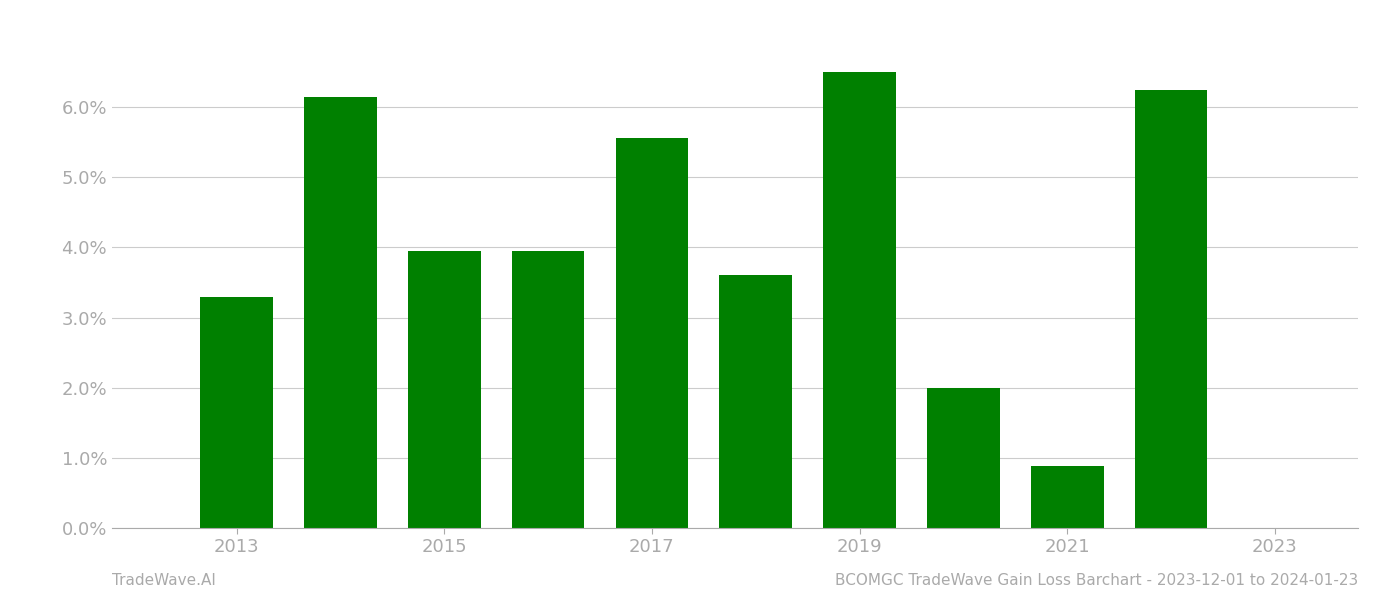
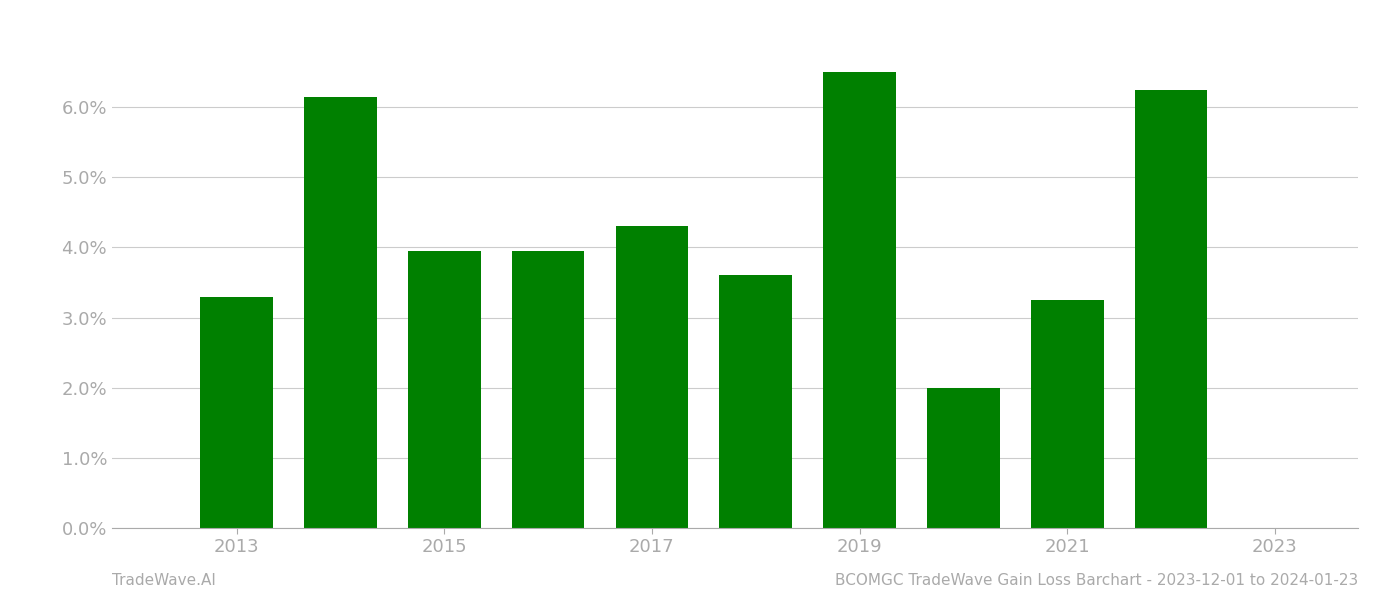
2017: 5.56% -> 4.30%
2021: 0.88% -> 3.25%
